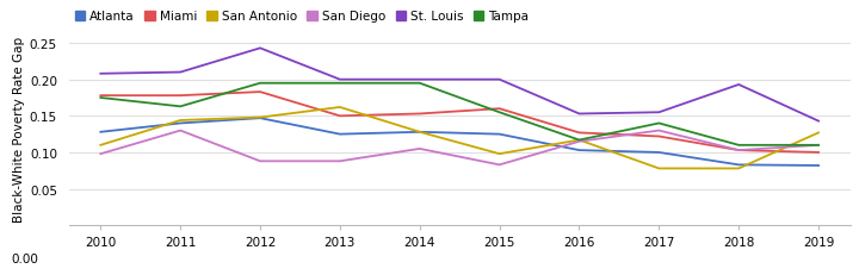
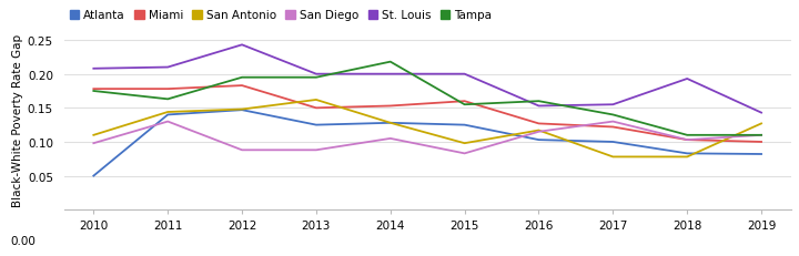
Atlanta/2010: 0.128 -> 0.050
Tampa/2014: 0.195 -> 0.218
Tampa/2016: 0.117 -> 0.160
